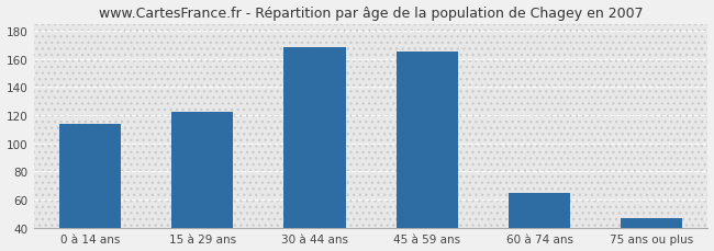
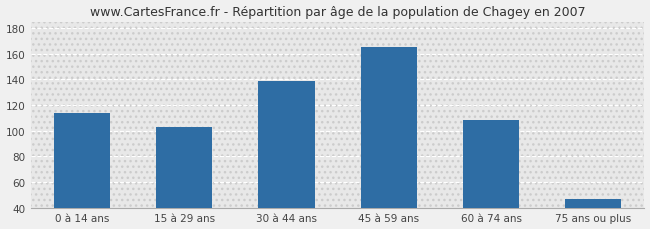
15 à 29 ans: 122 -> 103
30 à 44 ans: 168 -> 139
60 à 74 ans: 65 -> 108
